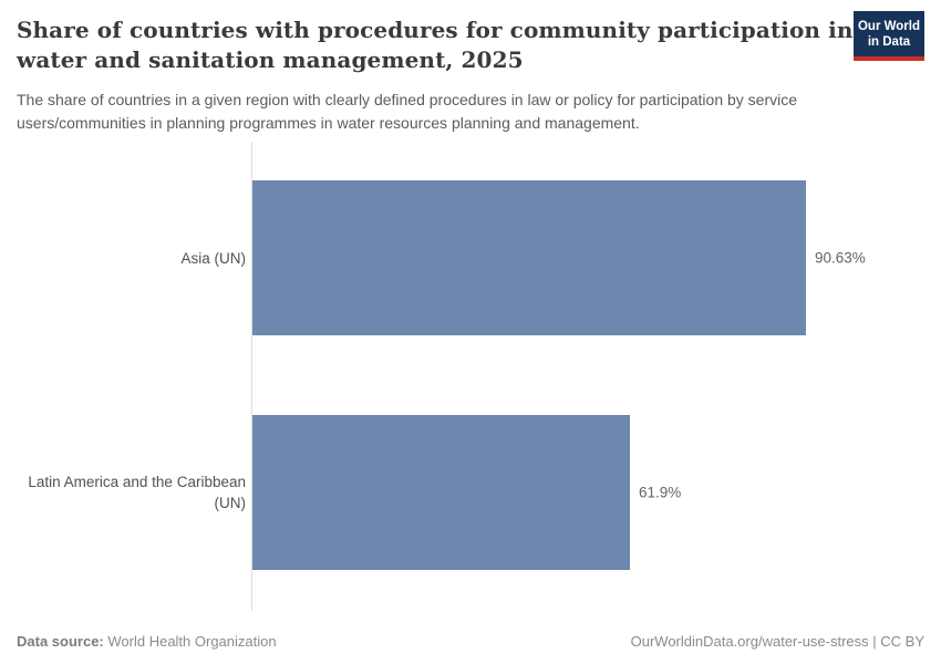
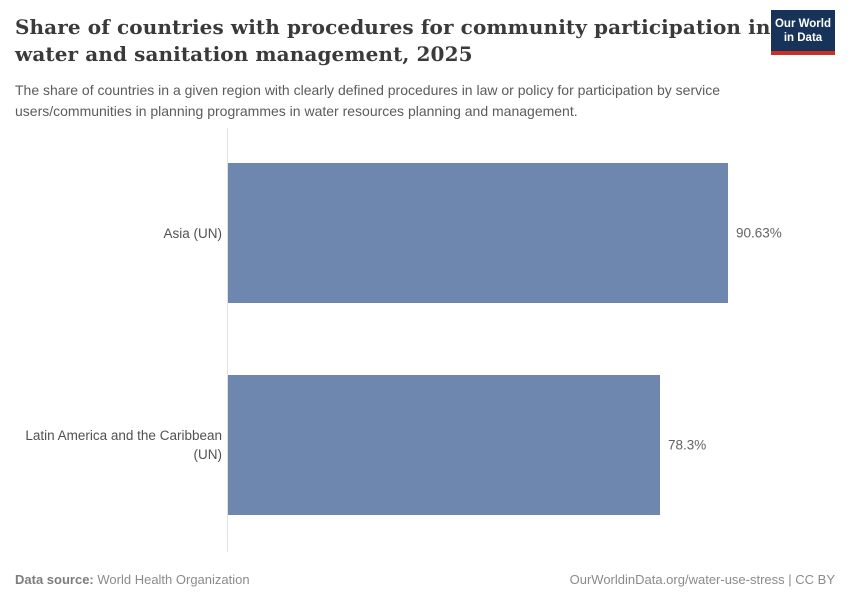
Latin America and the Caribbean (UN): 61.9% -> 78.3%
